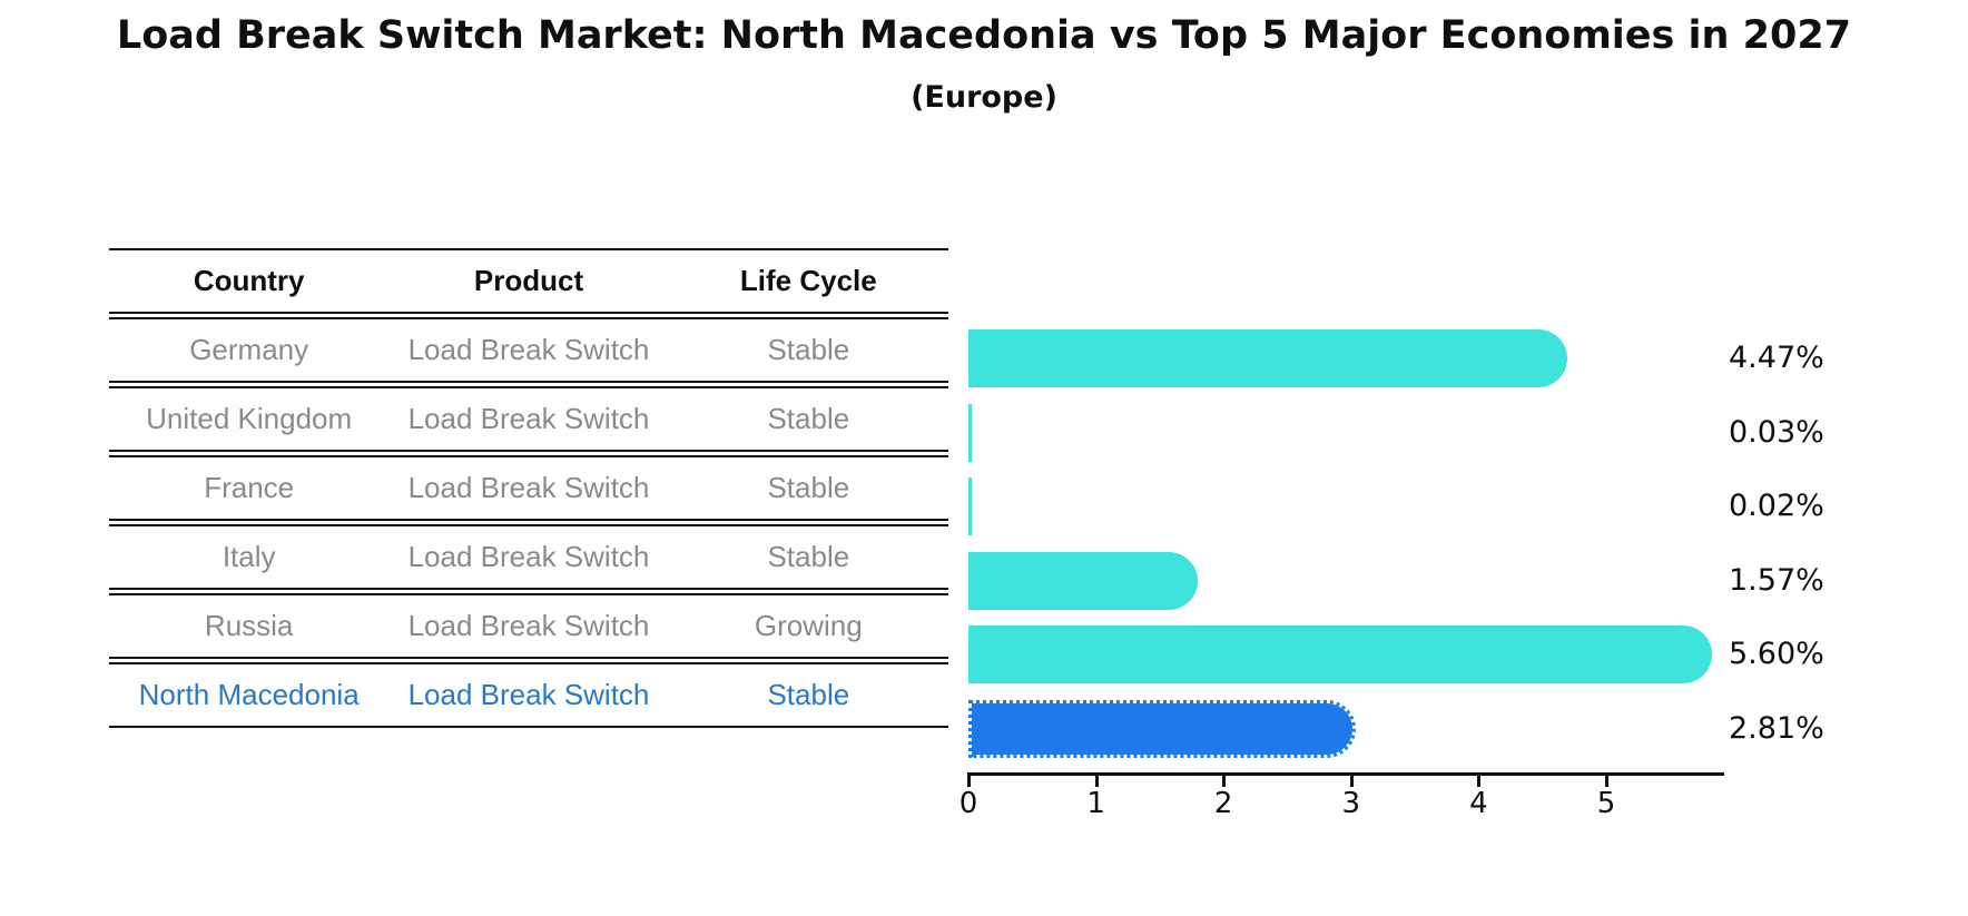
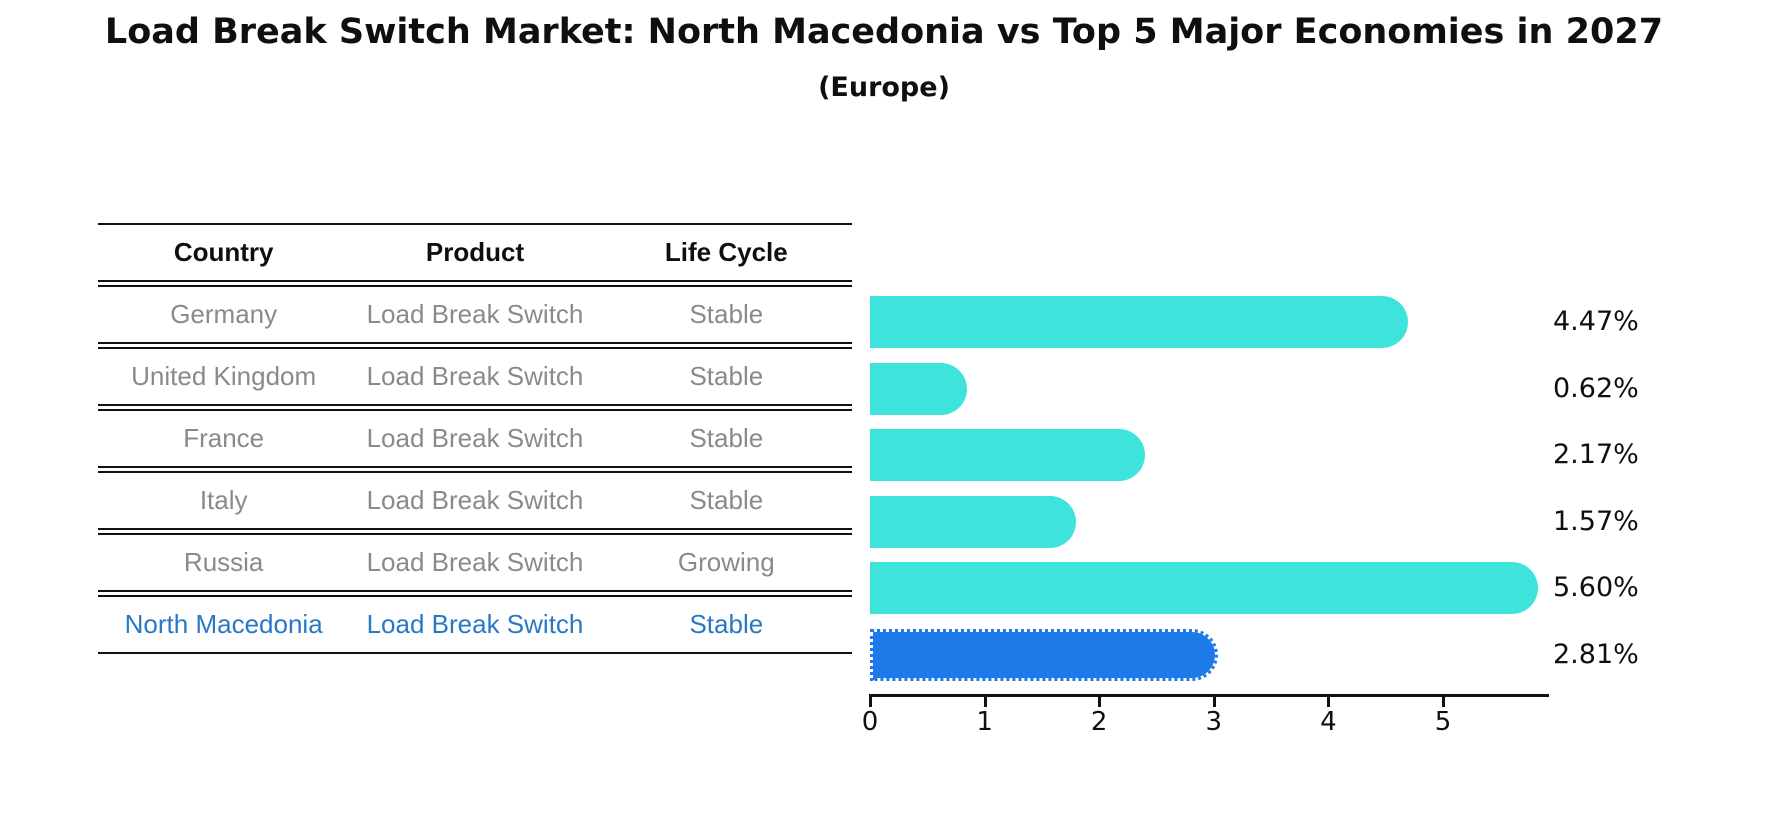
United Kingdom: 0.03% -> 0.62%
France: 0.02% -> 2.17%
